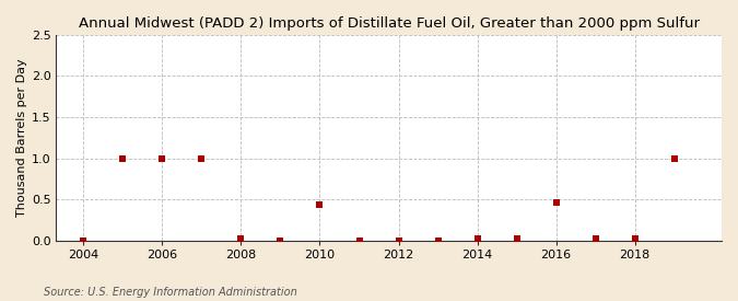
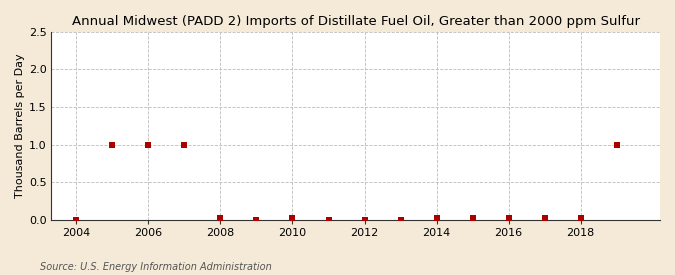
2010: 0.44 -> 0.02
2016: 0.46 -> 0.02
